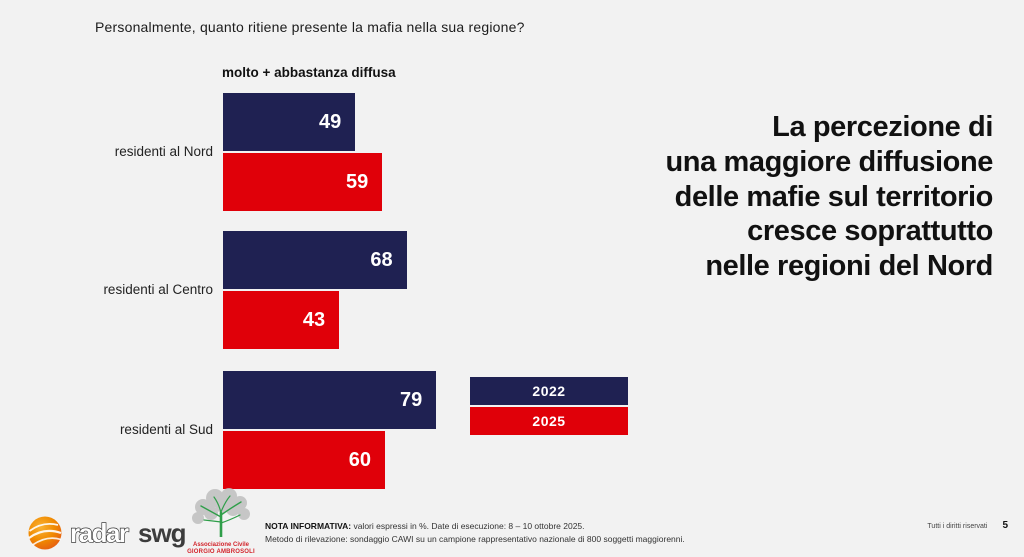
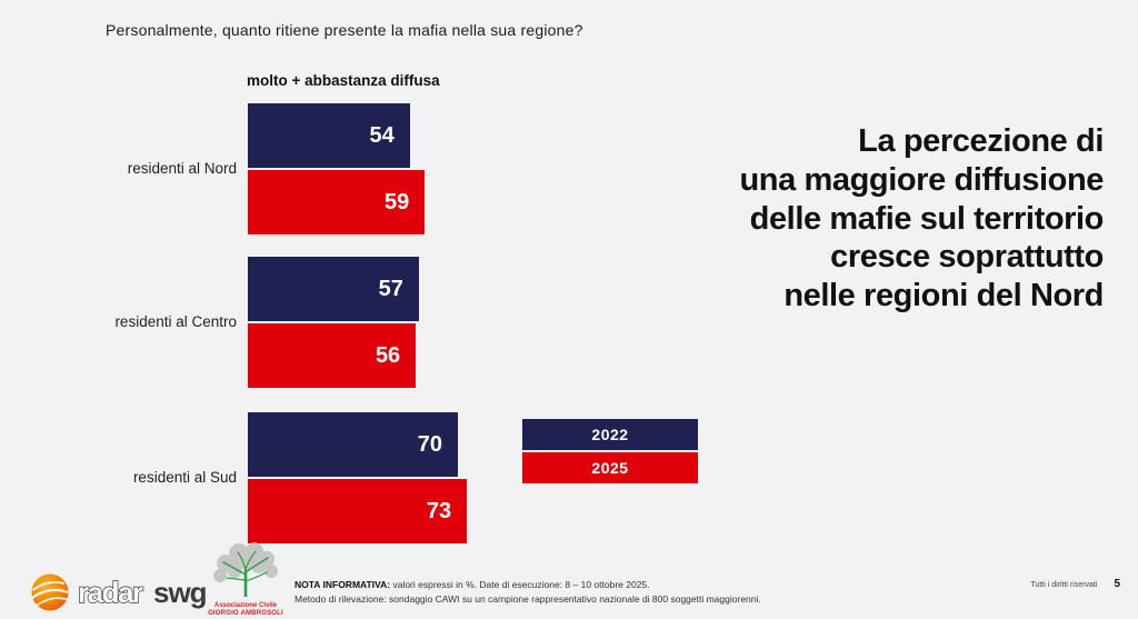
2022/residenti al Nord: 49 -> 54
2022/residenti al Centro: 68 -> 57
2025/residenti al Centro: 43 -> 56
2022/residenti al Sud: 79 -> 70
2025/residenti al Sud: 60 -> 73
